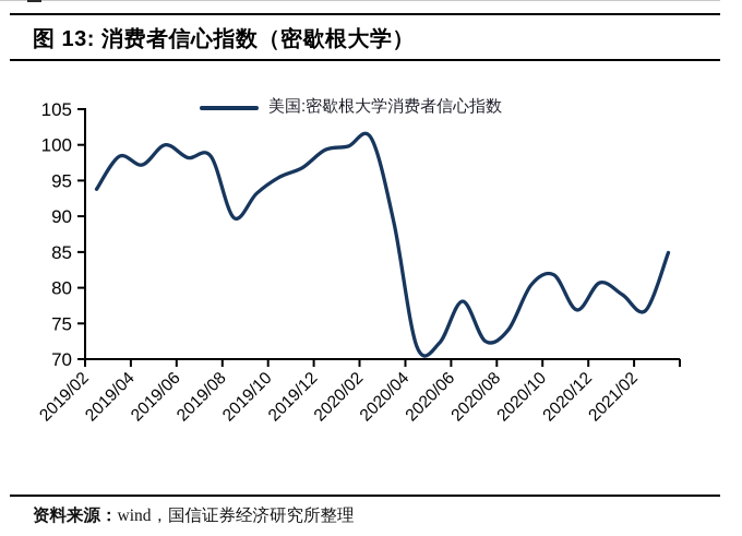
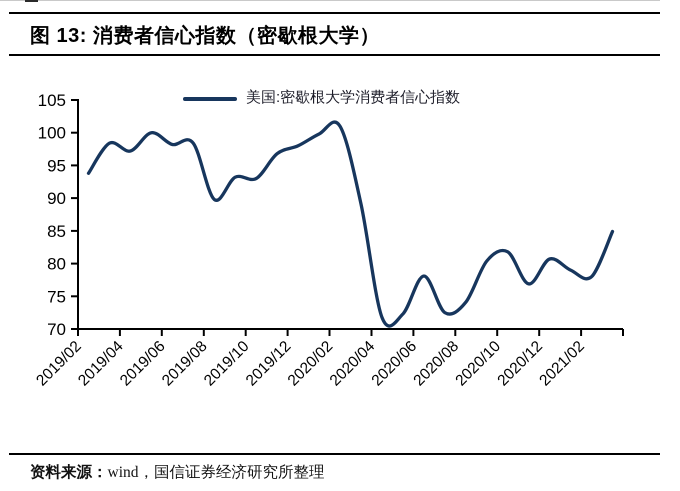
2019/10: 96 -> 93
2019/12: 99 -> 98
2021/02: 77 -> 78
